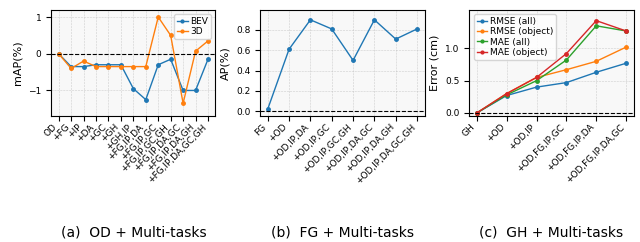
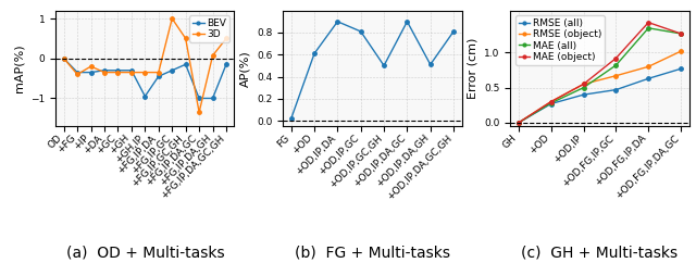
BEV/+FG,IP,DA: -1.25 -> -0.45
3D/+FG,IP,DA,GC,GH: 0.35 -> 0.50
+OD,IP,DA,GH: 0.71 -> 0.51
